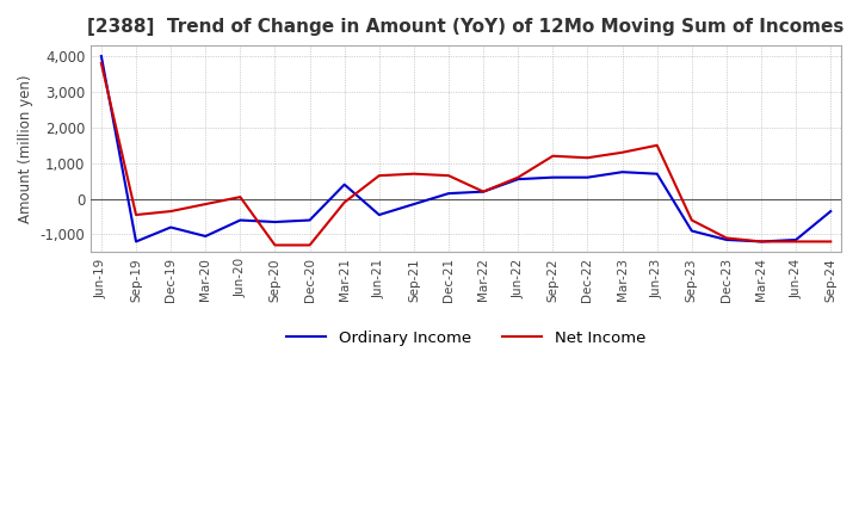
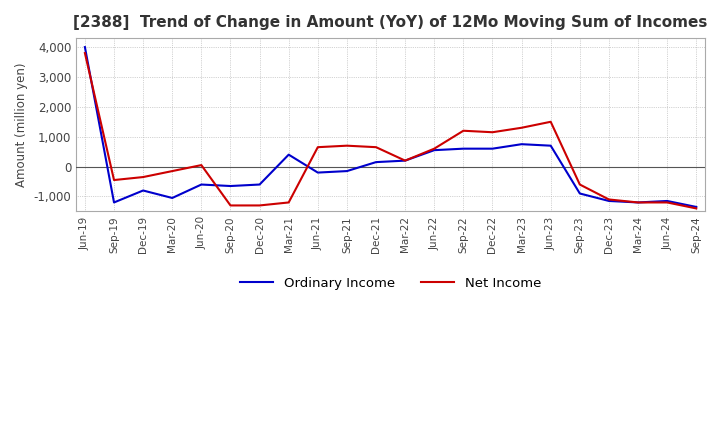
Net Income/Mar-21: -100 -> -1,200
Ordinary Income/Jun-21: -450 -> -200
Ordinary Income/Sep-24: -350 -> -1,350
Net Income/Sep-24: -1,200 -> -1,400
